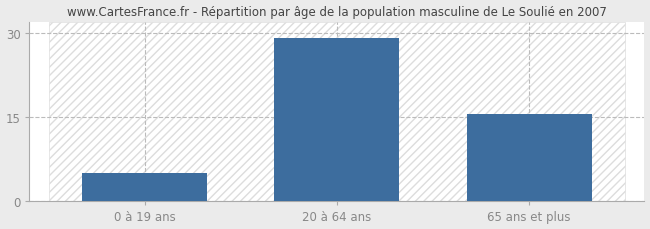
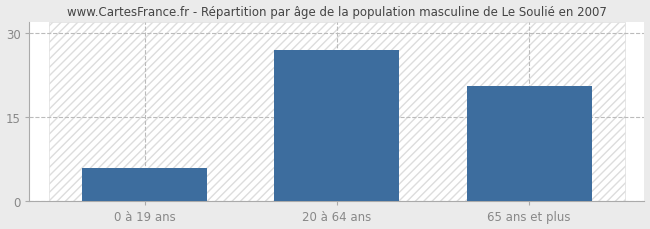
0 à 19 ans: 5.0 -> 6.0
20 à 64 ans: 29.0 -> 27.0
65 ans et plus: 15.5 -> 20.6
